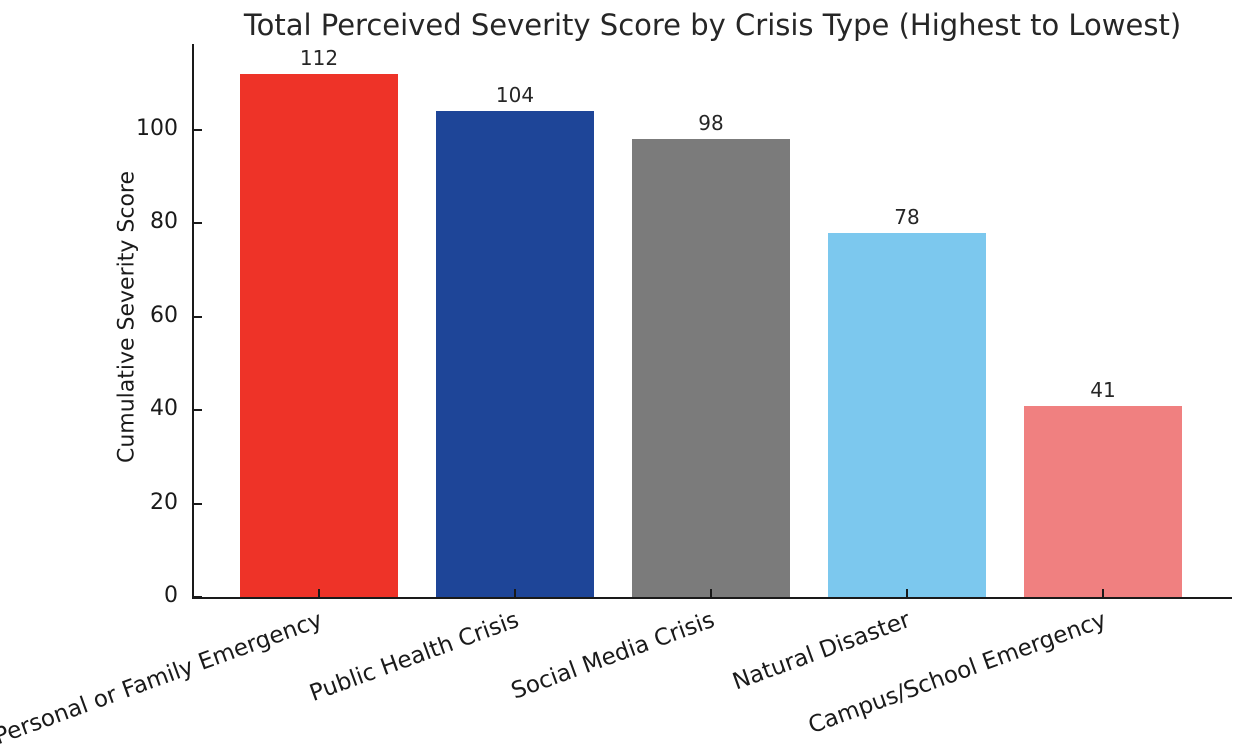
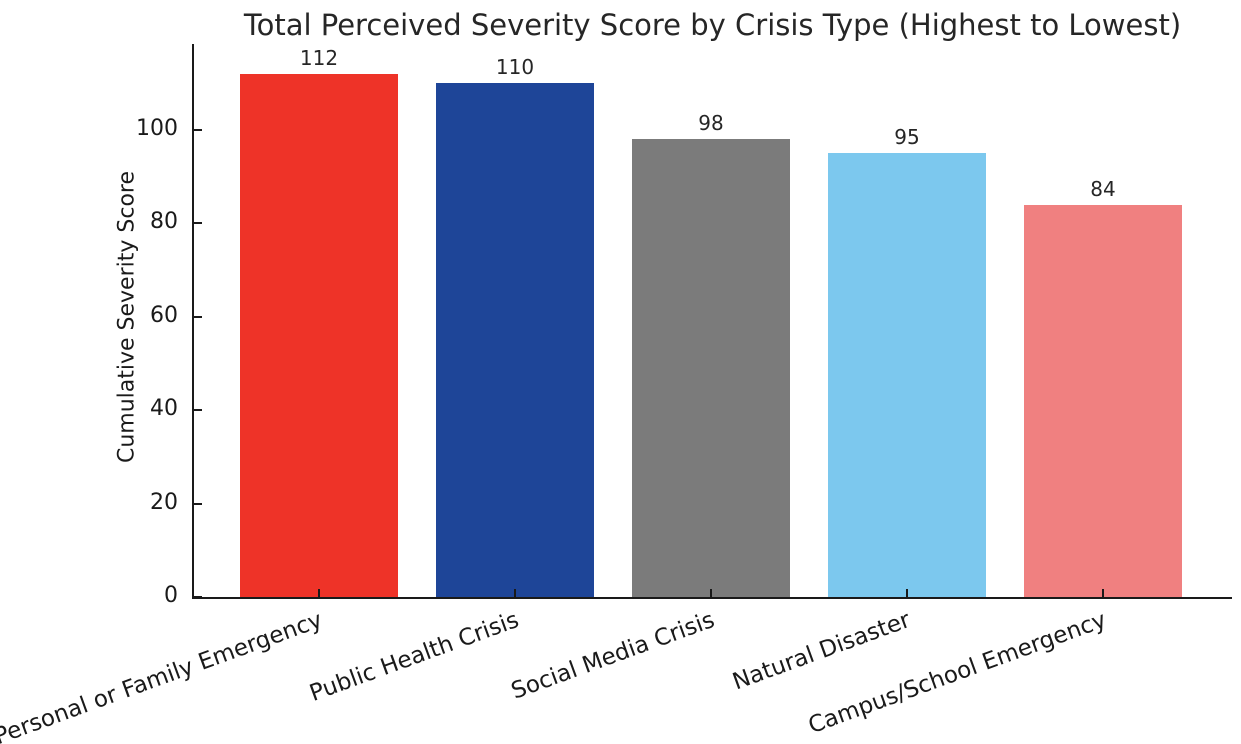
Public Health Crisis: 104 -> 110
Natural Disaster: 78 -> 95
Campus/School Emergency: 41 -> 84
